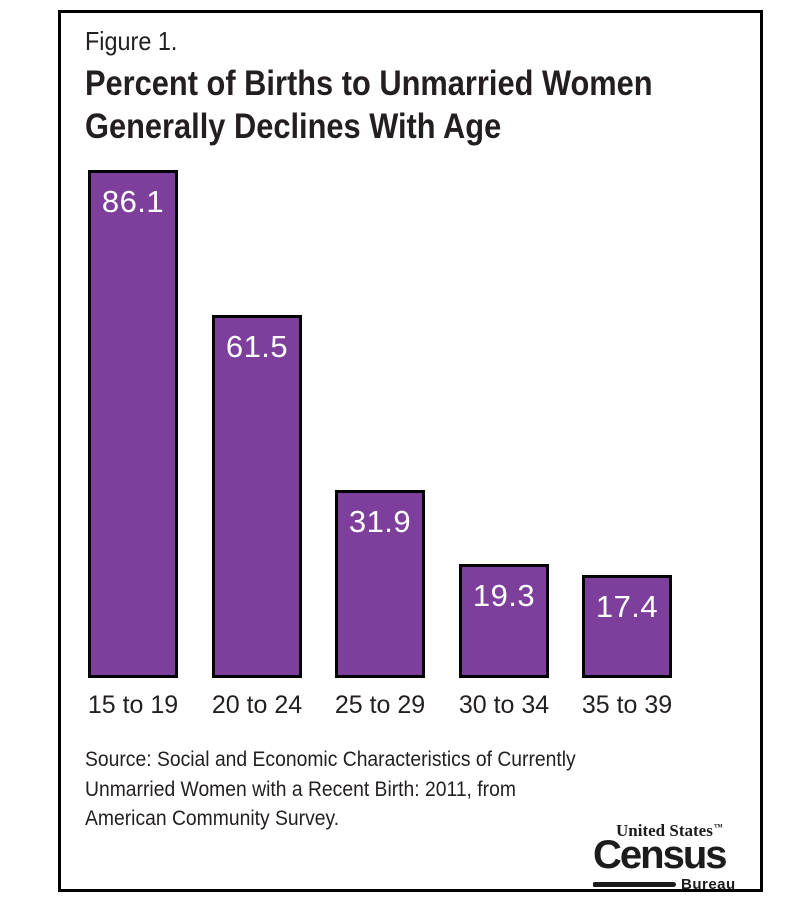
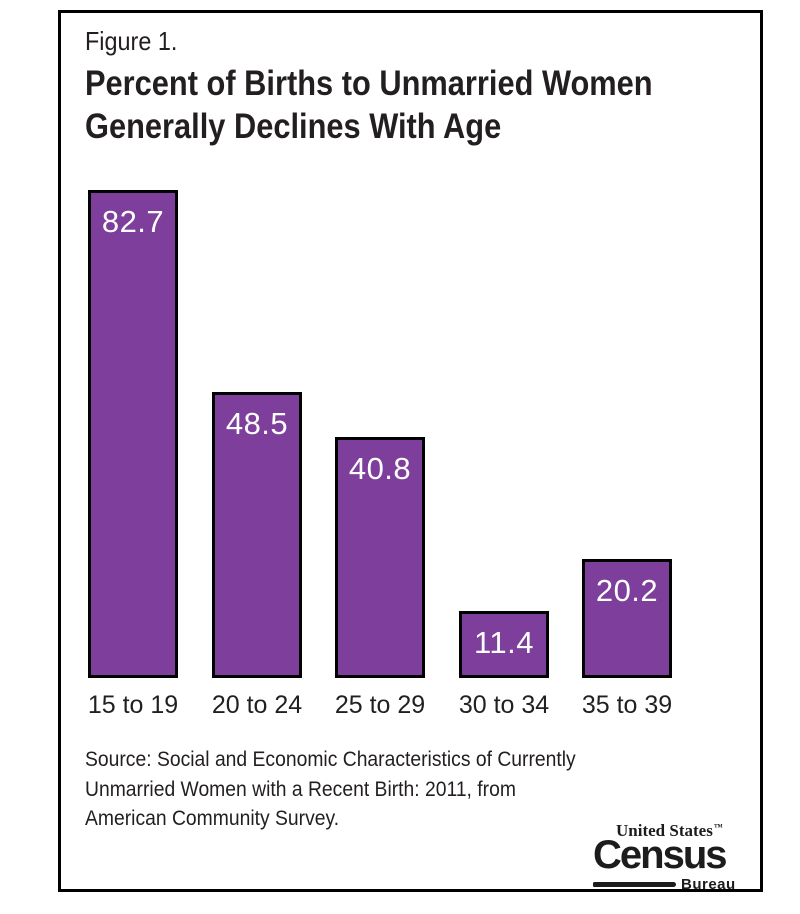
15 to 19: 86.1 -> 82.7
20 to 24: 61.5 -> 48.5
25 to 29: 31.9 -> 40.8
30 to 34: 19.3 -> 11.4
35 to 39: 17.4 -> 20.2
